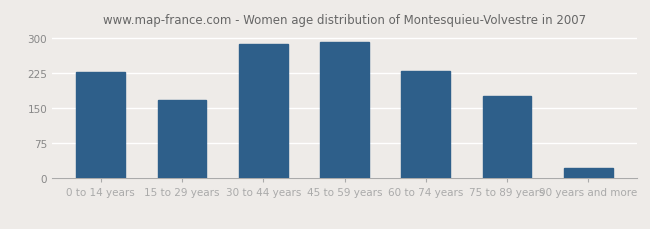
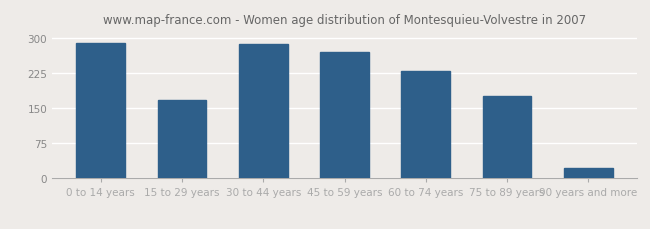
0 to 14 years: 228 -> 290
45 to 59 years: 292 -> 270
